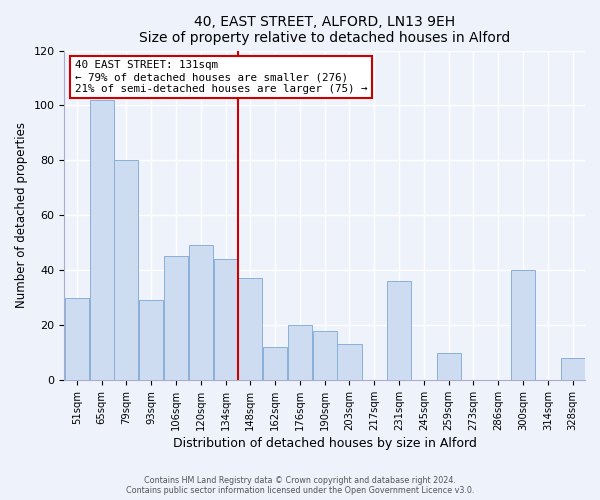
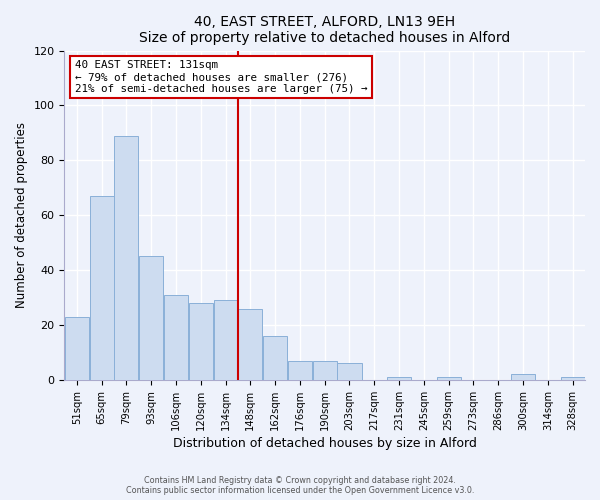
51sqm: 30 -> 23
65sqm: 102 -> 67
79sqm: 80 -> 89
93sqm: 29 -> 45
106sqm: 45 -> 31
120sqm: 49 -> 28
134sqm: 44 -> 29
148sqm: 37 -> 26
162sqm: 12 -> 16
176sqm: 20 -> 7
190sqm: 18 -> 7
203sqm: 13 -> 6
231sqm: 36 -> 1
259sqm: 10 -> 1
300sqm: 40 -> 2
328sqm: 8 -> 1
